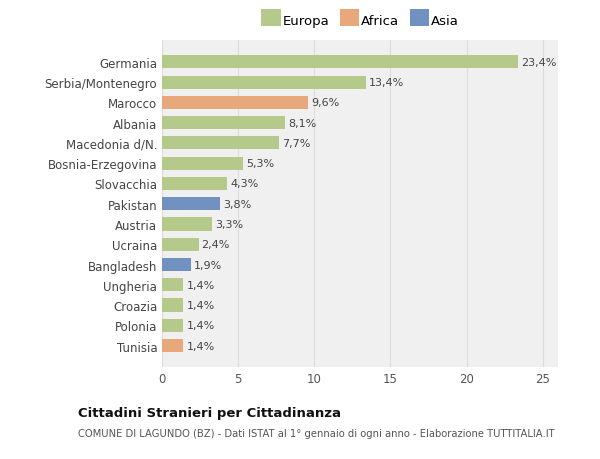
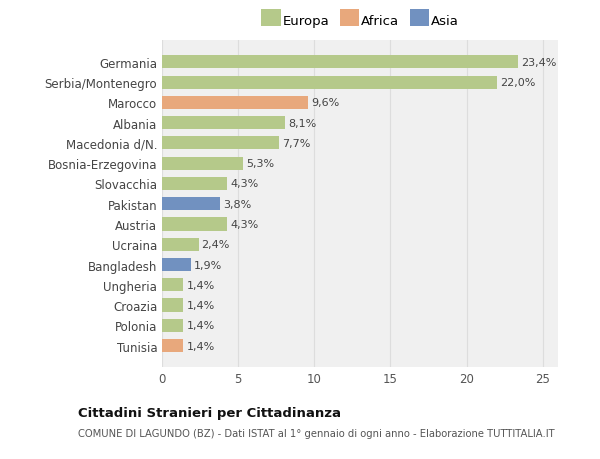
Serbia/Montenegro: 13,4% -> 22,0%
Austria: 3,3% -> 4,3%
